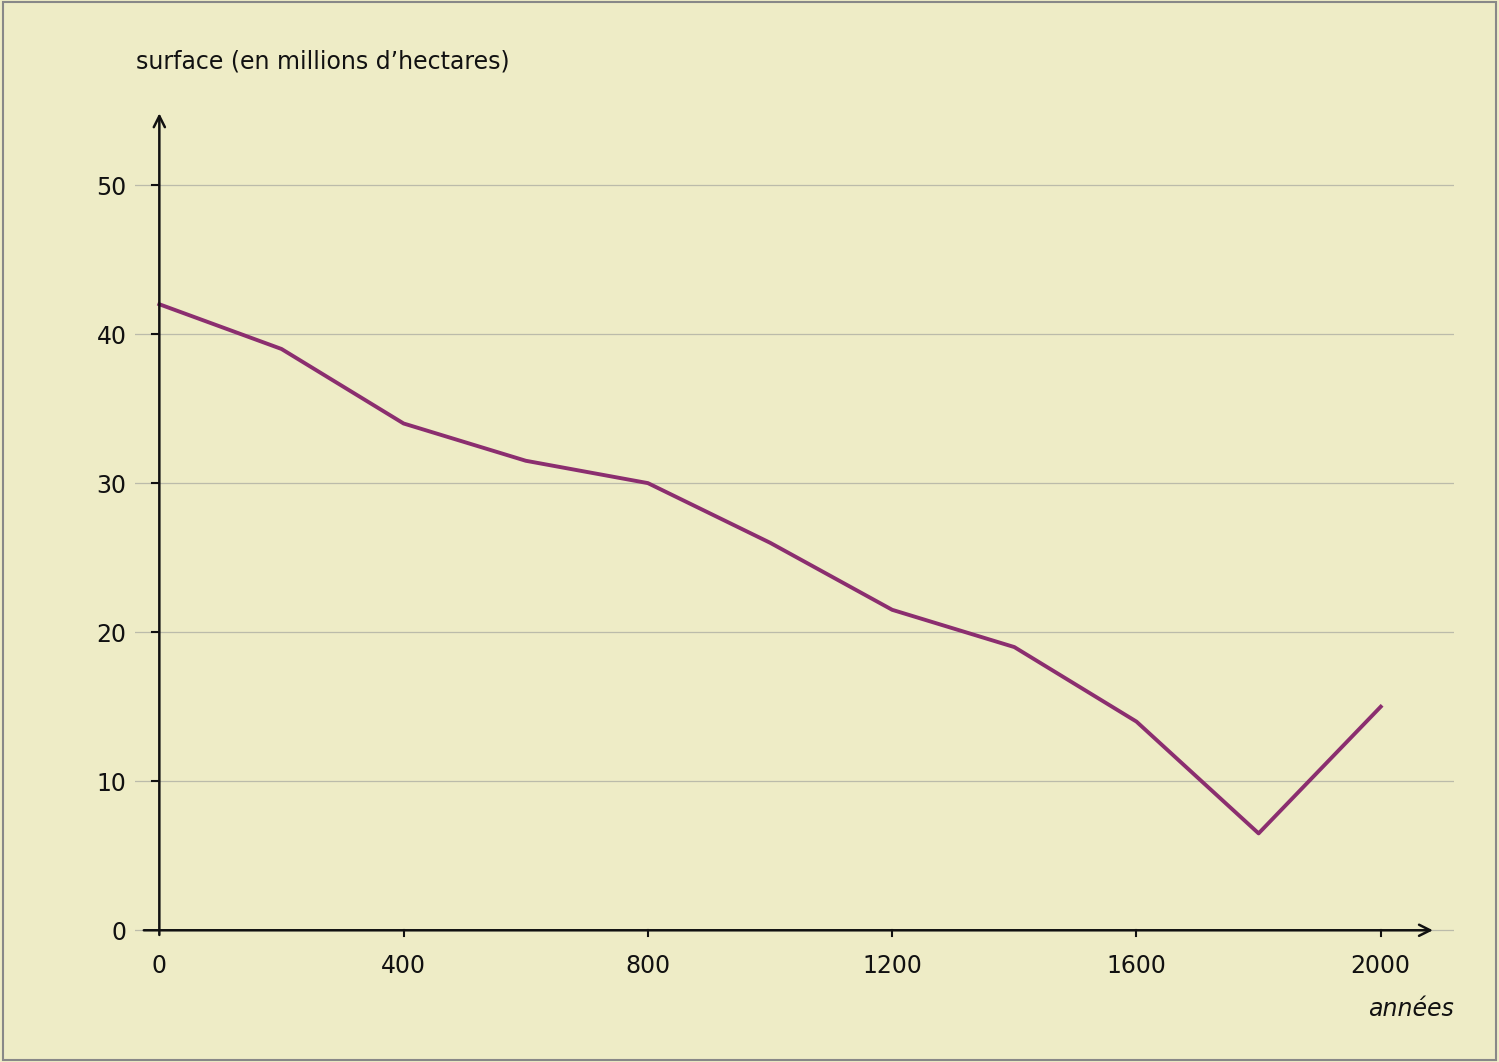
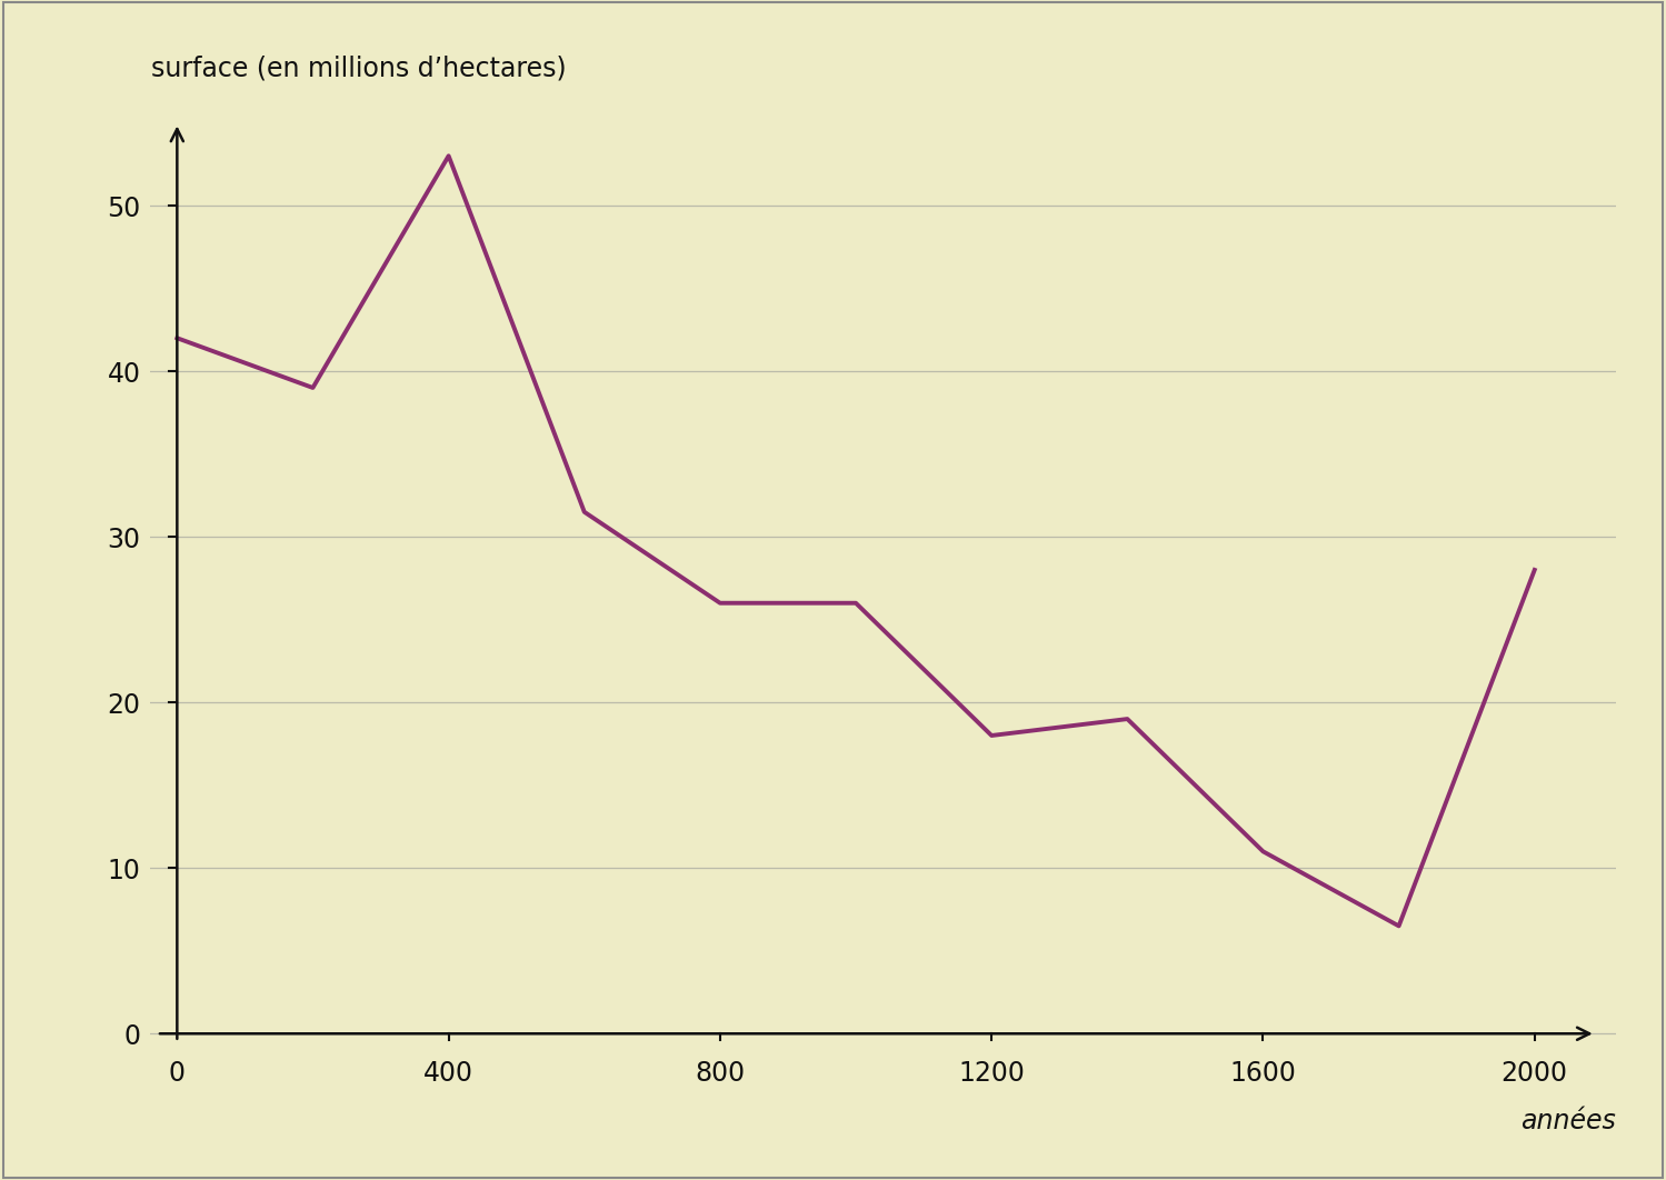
400: 34.0 -> 53.0
800: 30.0 -> 26.0
1200: 21.5 -> 18.0
1600: 14.0 -> 11.0
2000: 15.0 -> 28.0
